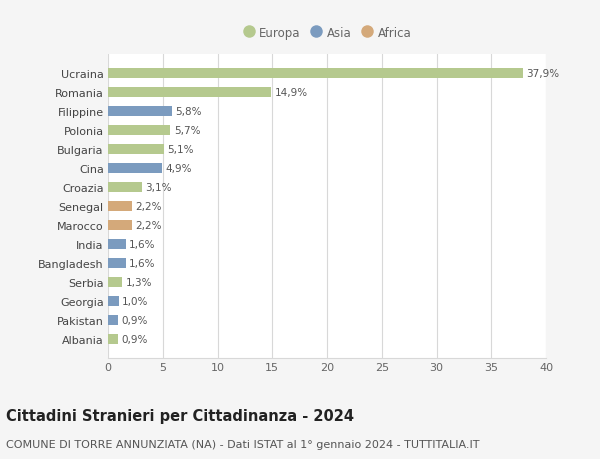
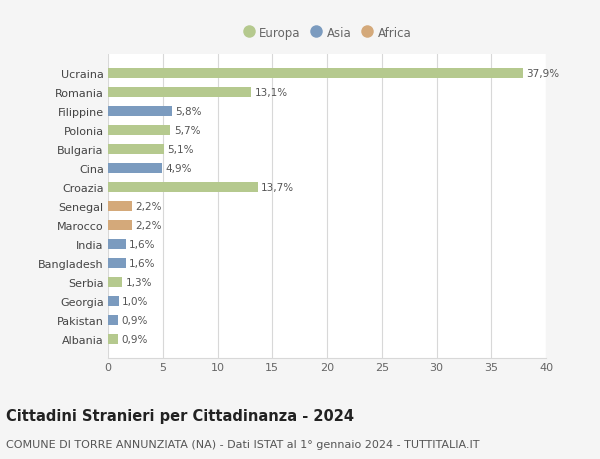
Romania: 14,9% -> 13,1%
Croazia: 3,1% -> 13,7%
